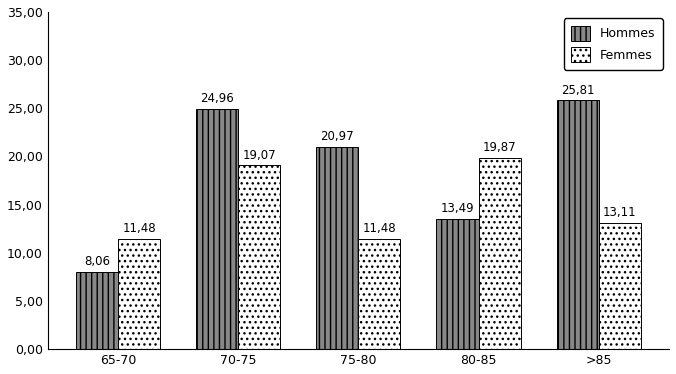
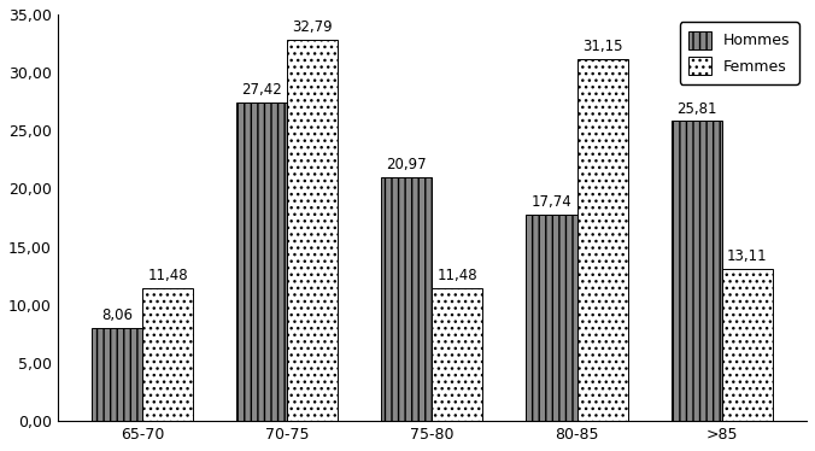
Hommes/70-75: 24,96 -> 27,42
Femmes/70-75: 19,07 -> 32,79
Hommes/80-85: 13,49 -> 17,74
Femmes/80-85: 19,87 -> 31,15
